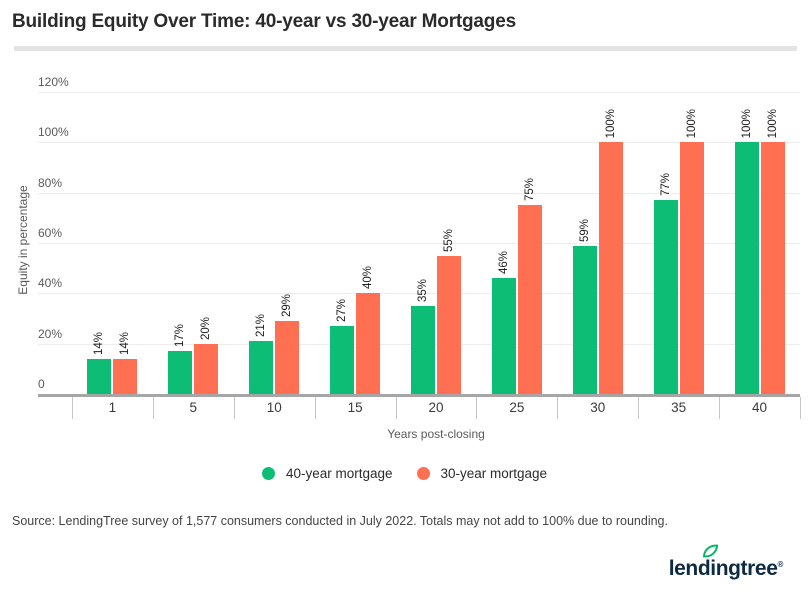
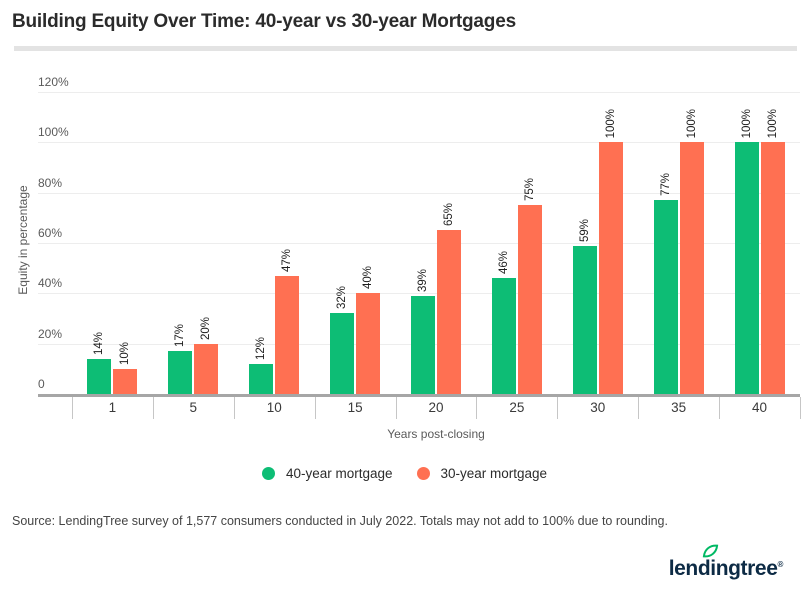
30-year mortgage/1: 14% -> 10%
40-year mortgage/10: 21% -> 12%
30-year mortgage/10: 29% -> 47%
40-year mortgage/15: 27% -> 32%
40-year mortgage/20: 35% -> 39%
30-year mortgage/20: 55% -> 65%
